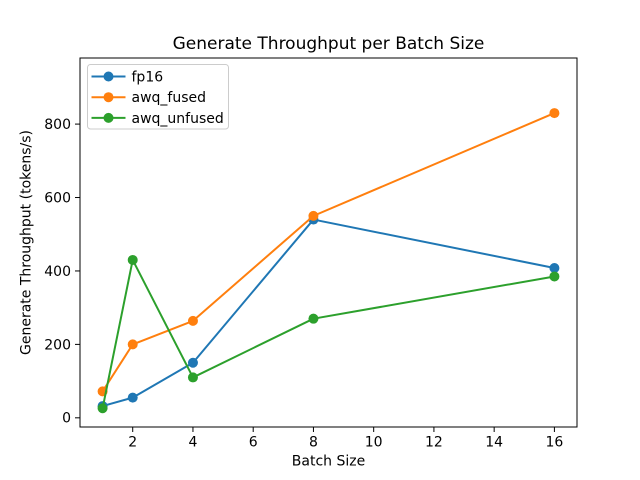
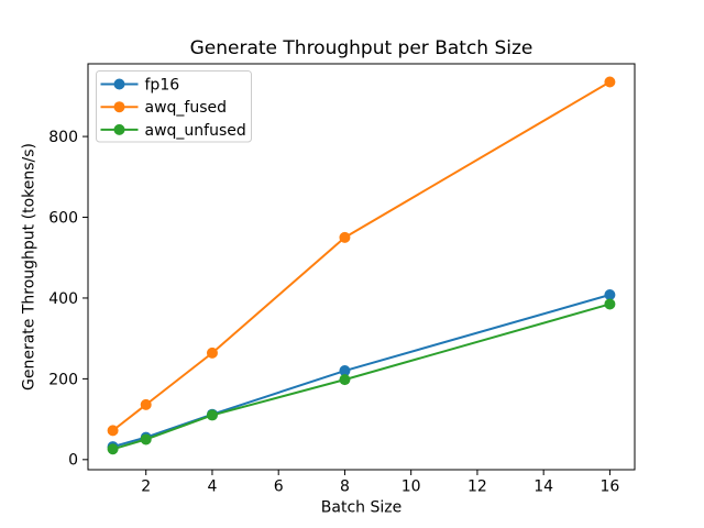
awq_fused/2: 200 -> 140
awq_unfused/2: 430 -> 50
fp16/4: 150 -> 110
fp16/8: 540 -> 220
awq_unfused/8: 270 -> 200
awq_fused/16: 830 -> 940
